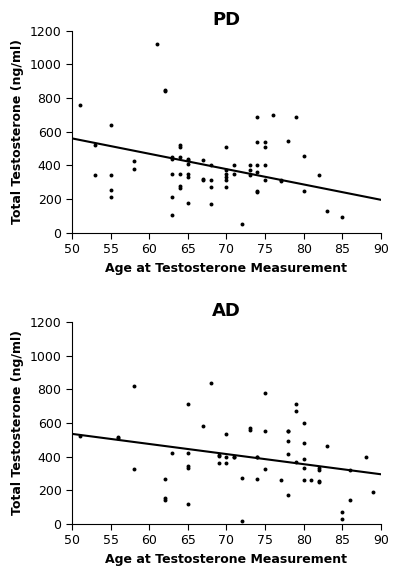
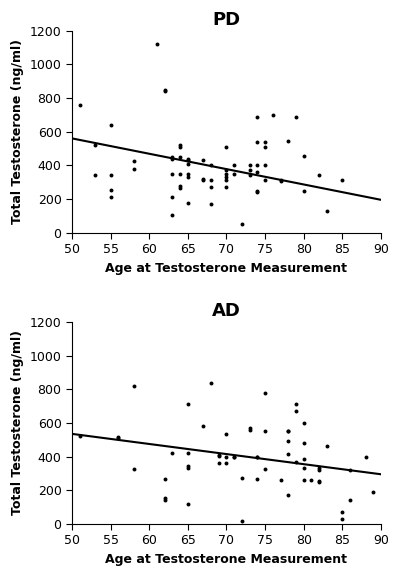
PD/85: 90 -> 310
